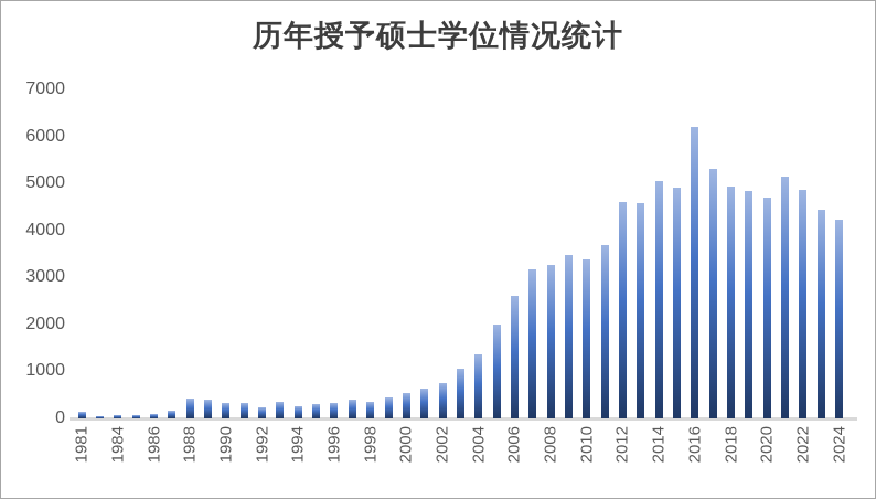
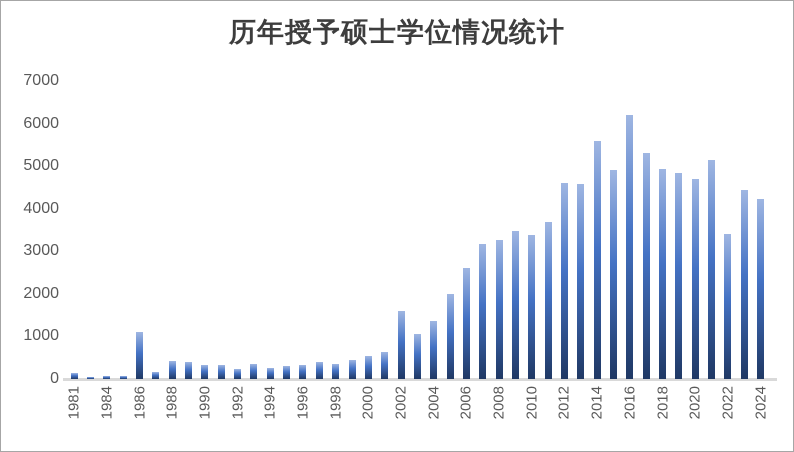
1986: 100 -> 1100
2002: 800 -> 1600
2014: 5000 -> 5600
2022: 4900 -> 3400
